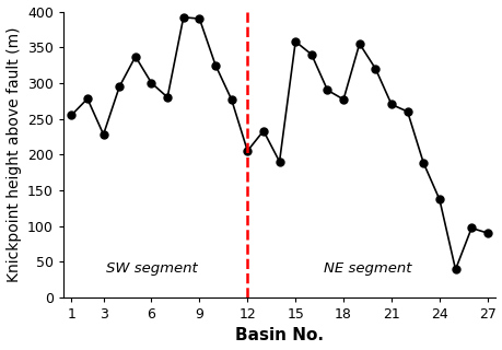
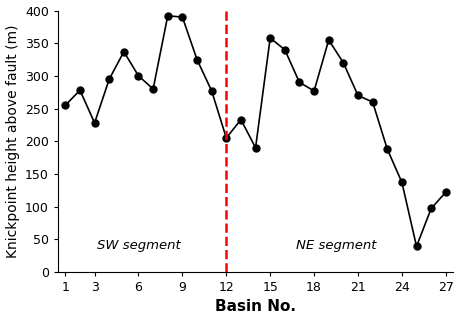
27: 90 -> 122
